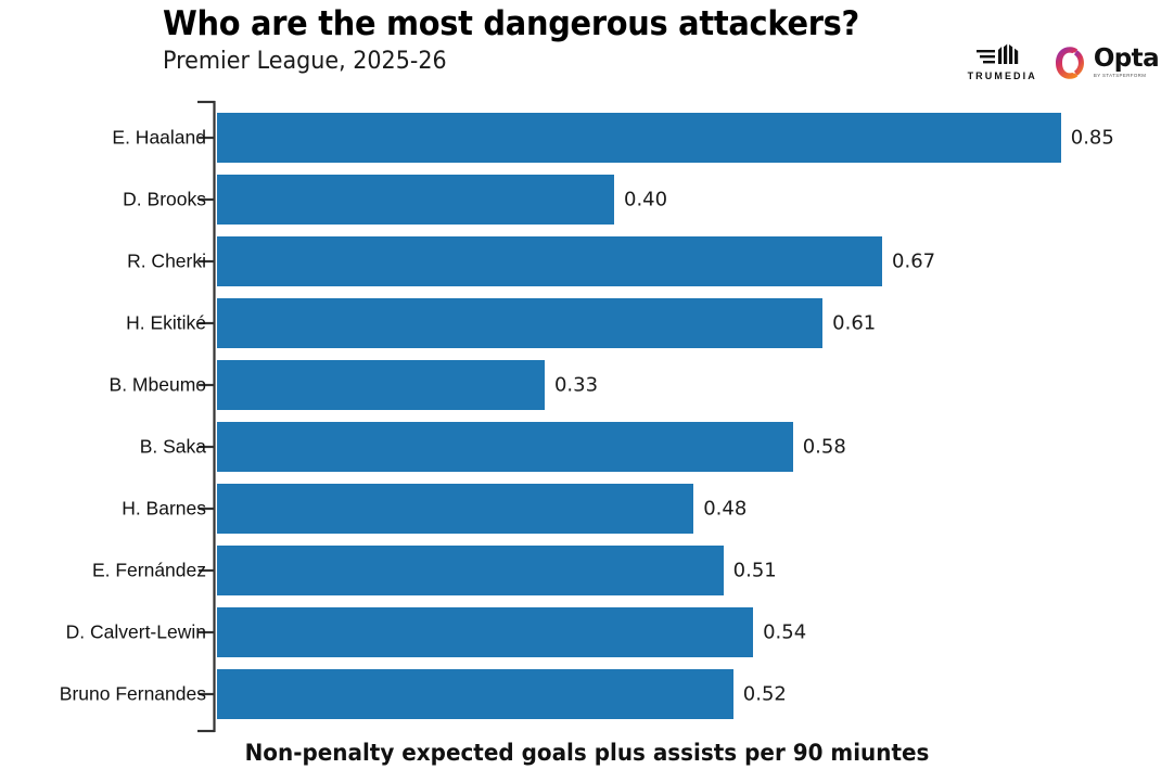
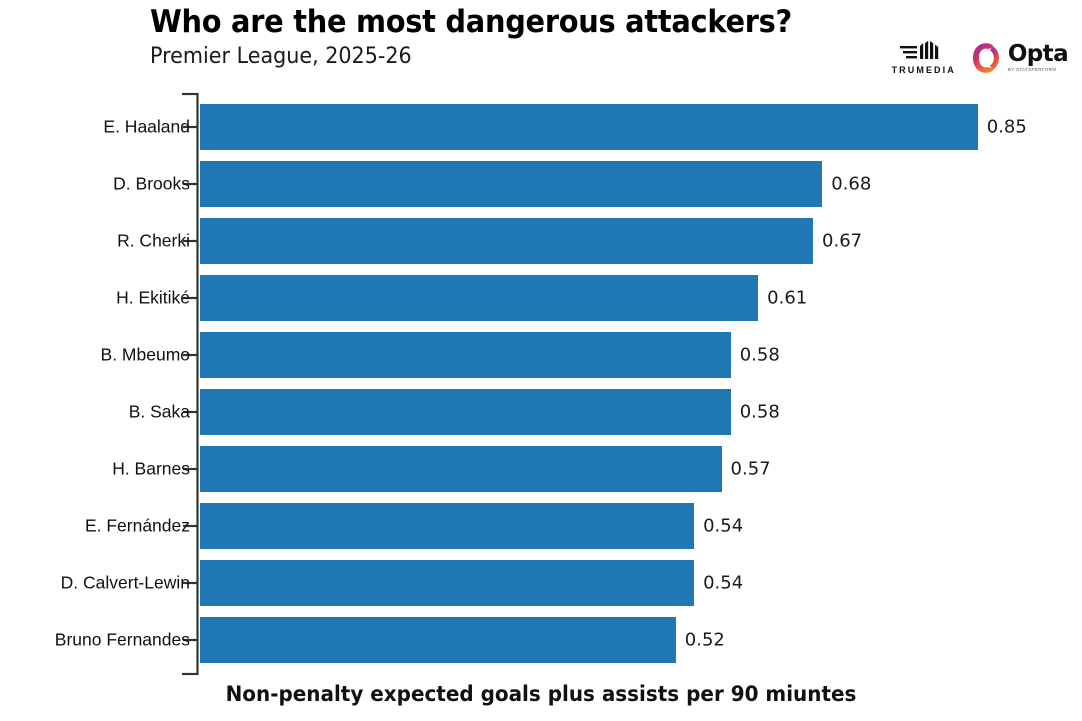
D. Brooks: 0.40 -> 0.68
B. Mbeumo: 0.33 -> 0.58
H. Barnes: 0.48 -> 0.57
E. Fernández: 0.51 -> 0.54
